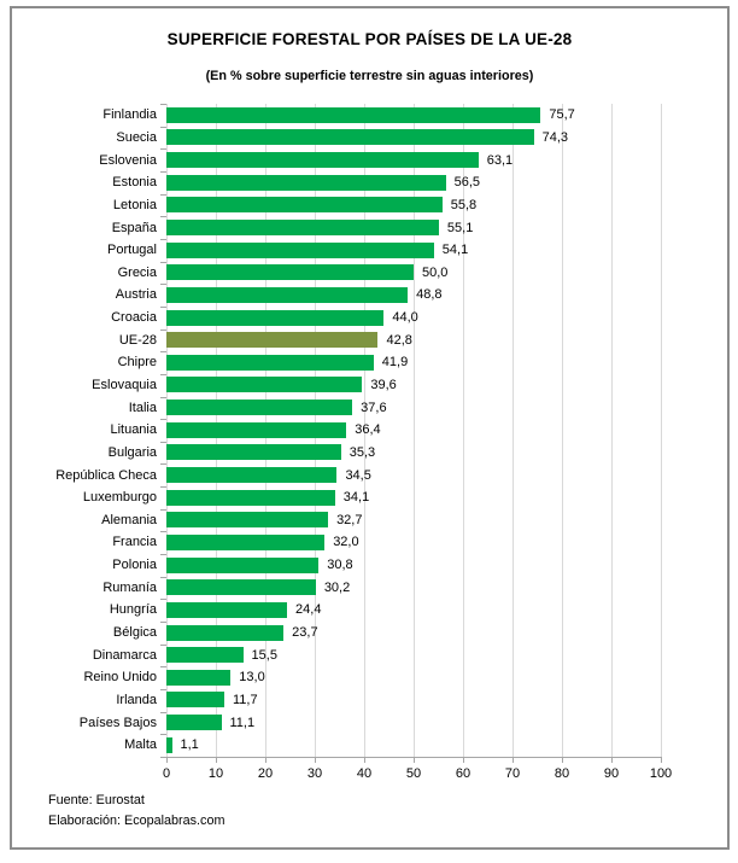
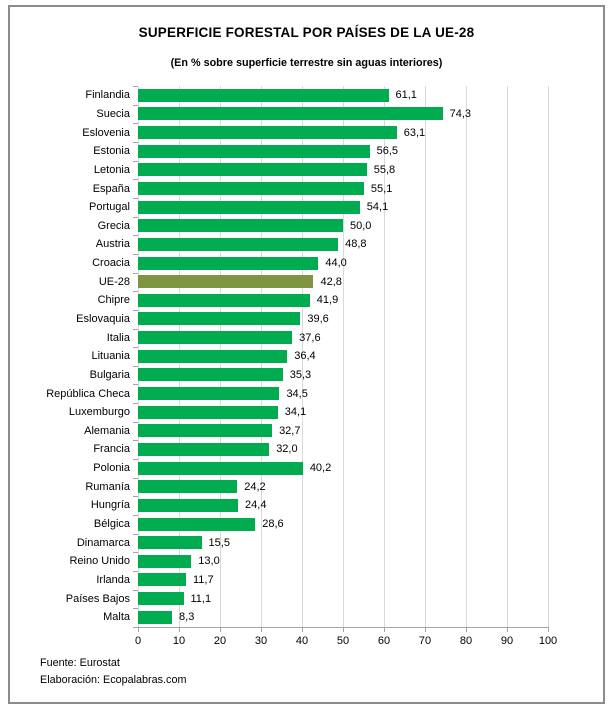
Finlandia: 75,7 -> 61,1
Polonia: 30,8 -> 40,2
Rumanía: 30,2 -> 24,2
Bélgica: 23,7 -> 28,6
Malta: 1,1 -> 8,3
